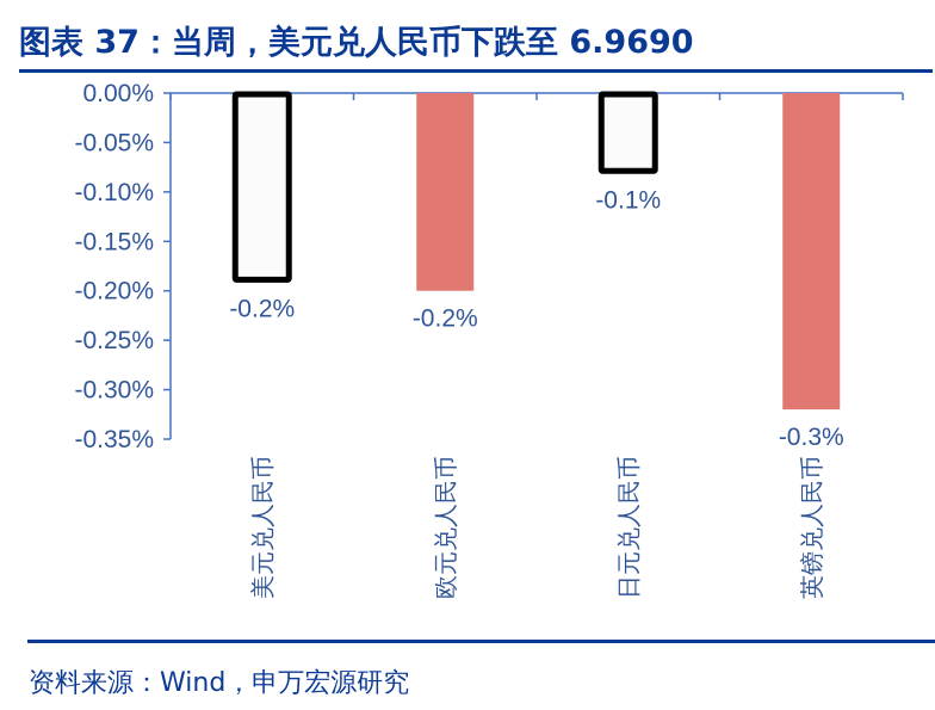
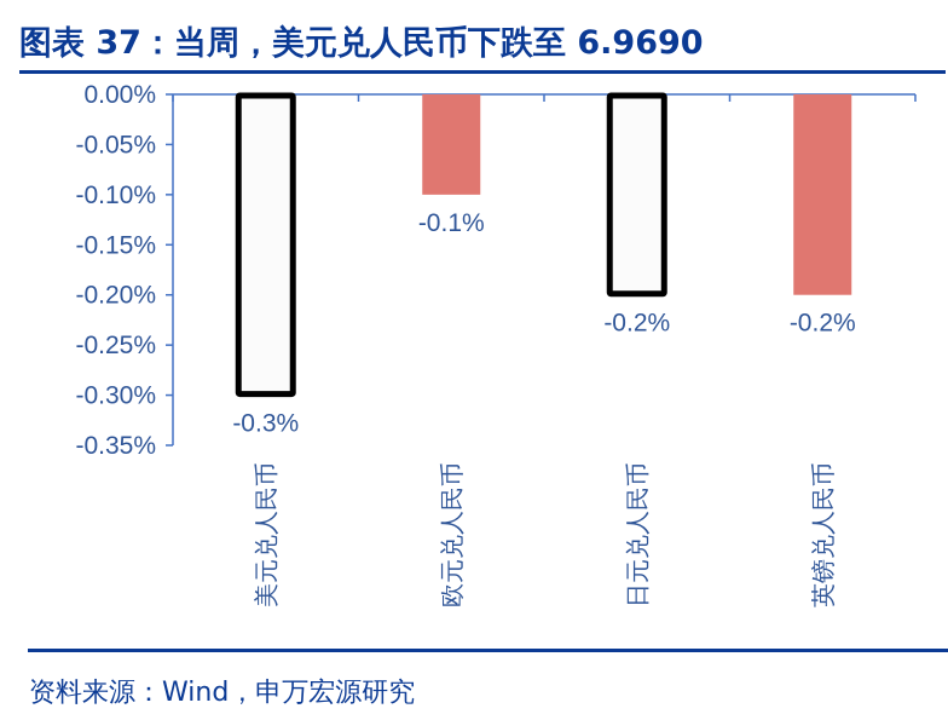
美元兑人民币: -0.2% -> -0.3%
欧元兑人民币: -0.2% -> -0.1%
日元兑人民币: -0.1% -> -0.2%
英镑兑人民币: -0.3% -> -0.2%
